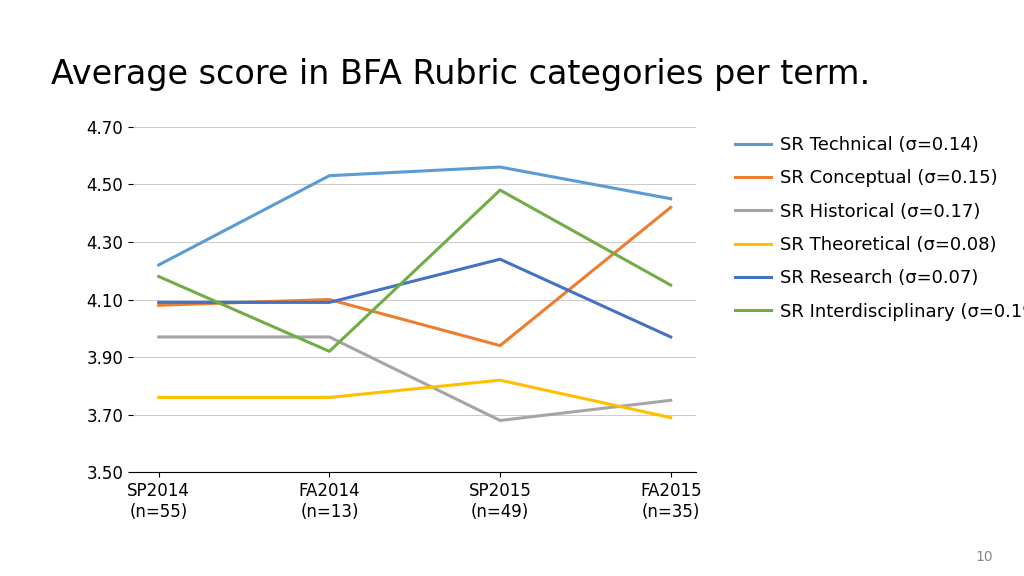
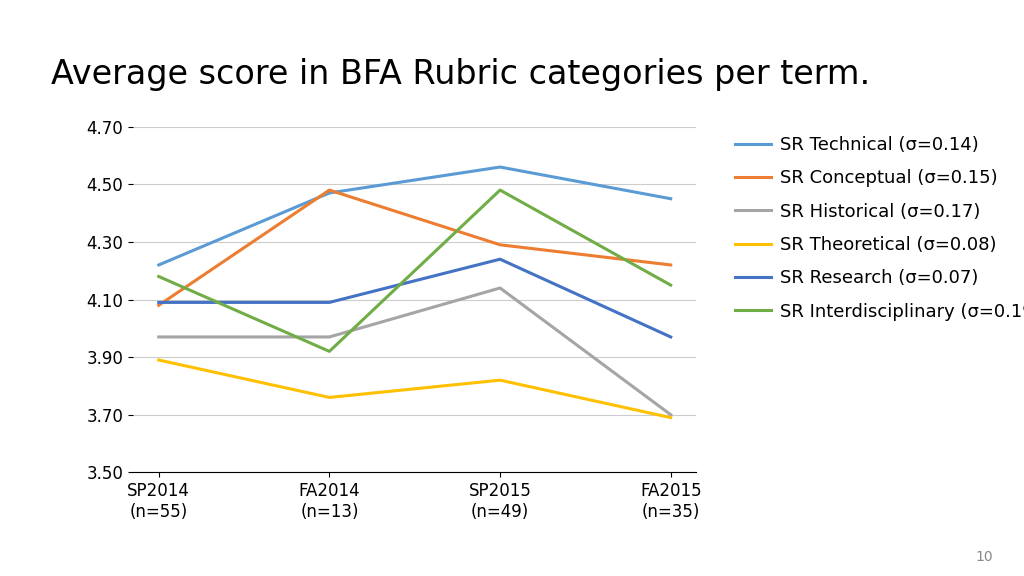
SR Theoretical (σ=0.08)/SP2014 (n=55): 3.76 -> 3.89
SR Technical (σ=0.14)/FA2014 (n=13): 4.53 -> 4.47
SR Conceptual (σ=0.15)/FA2014 (n=13): 4.10 -> 4.48
SR Conceptual (σ=0.15)/SP2015 (n=49): 3.94 -> 4.29
SR Historical (σ=0.17)/SP2015 (n=49): 3.68 -> 4.14
SR Conceptual (σ=0.15)/FA2015 (n=35): 4.42 -> 4.22
SR Historical (σ=0.17)/FA2015 (n=35): 3.75 -> 3.70
